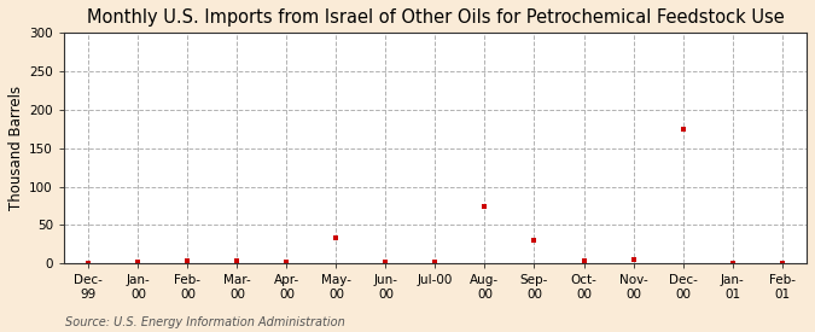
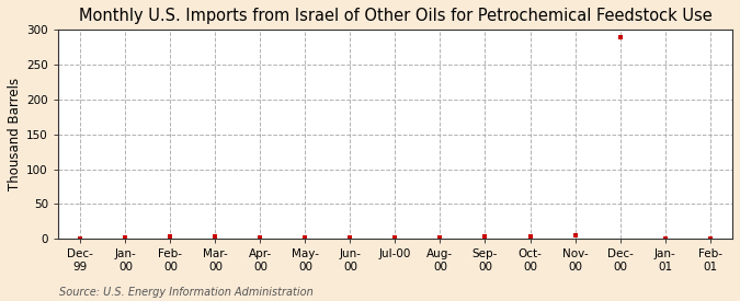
May- 00: 34 -> 2
Aug- 00: 74 -> 2
Sep- 00: 30 -> 3
Dec- 00: 174 -> 290
